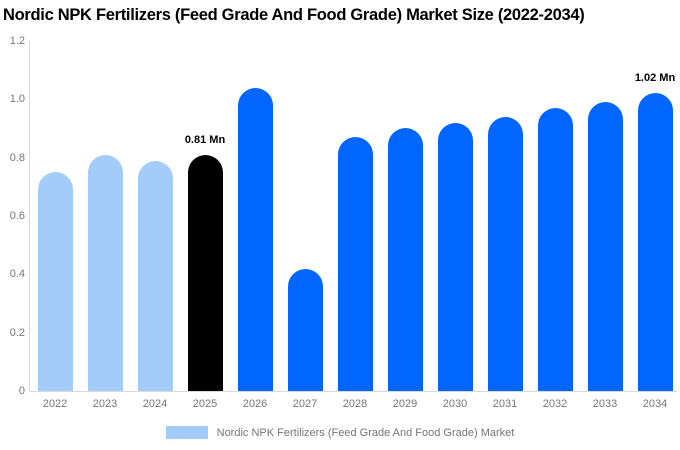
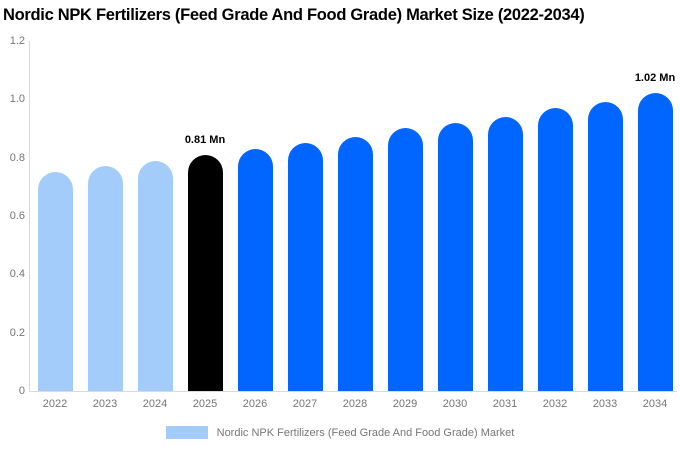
2023: 0.81 -> 0.77
2026: 1.04 -> 0.83
2027: 0.42 -> 0.85
